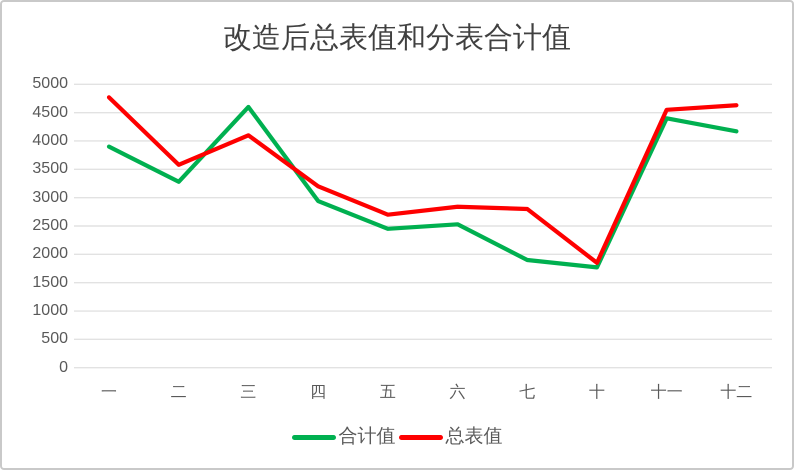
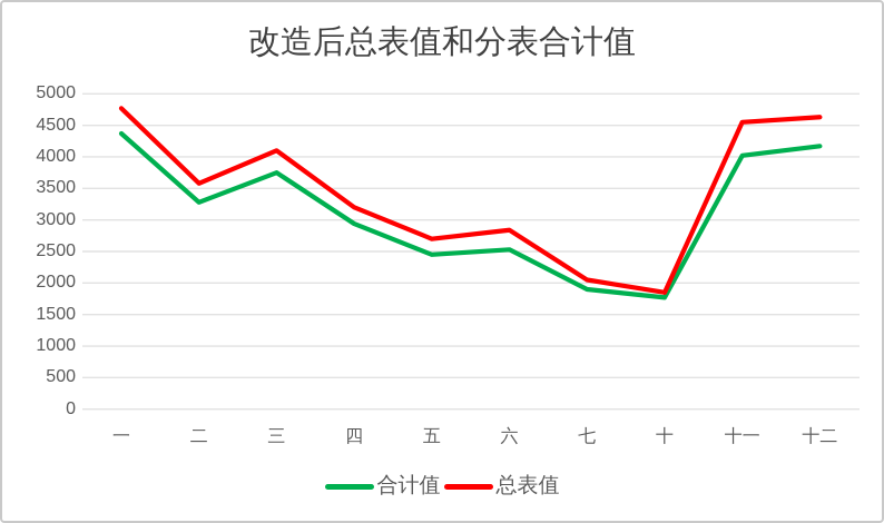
合计值/一: 3900 -> 4400
合计值/三: 4600 -> 3800
总表值/七: 2800 -> 2000
合计值/十一: 4400 -> 4000
